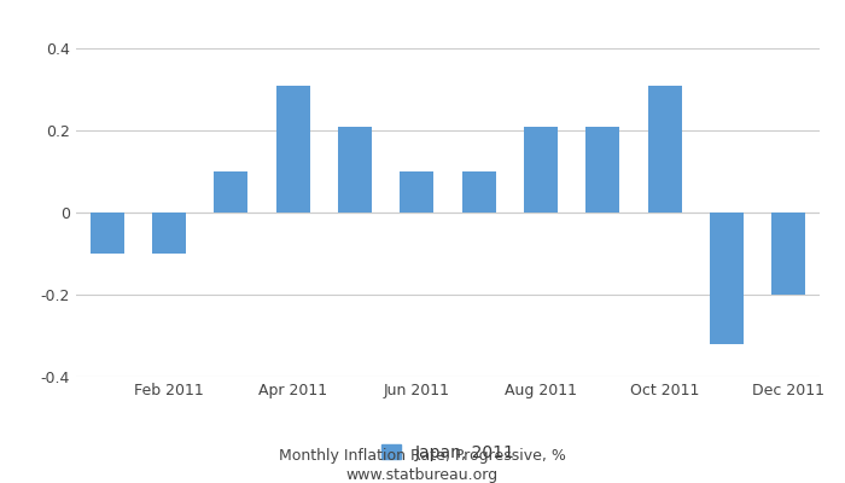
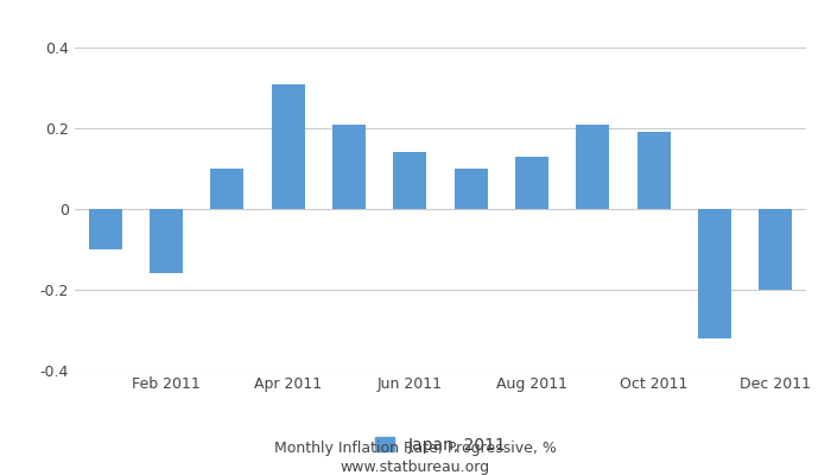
Feb 2011: -0.10 -> -0.16
Jun 2011: 0.10 -> 0.14
Aug 2011: 0.21 -> 0.13
Oct 2011: 0.31 -> 0.19
